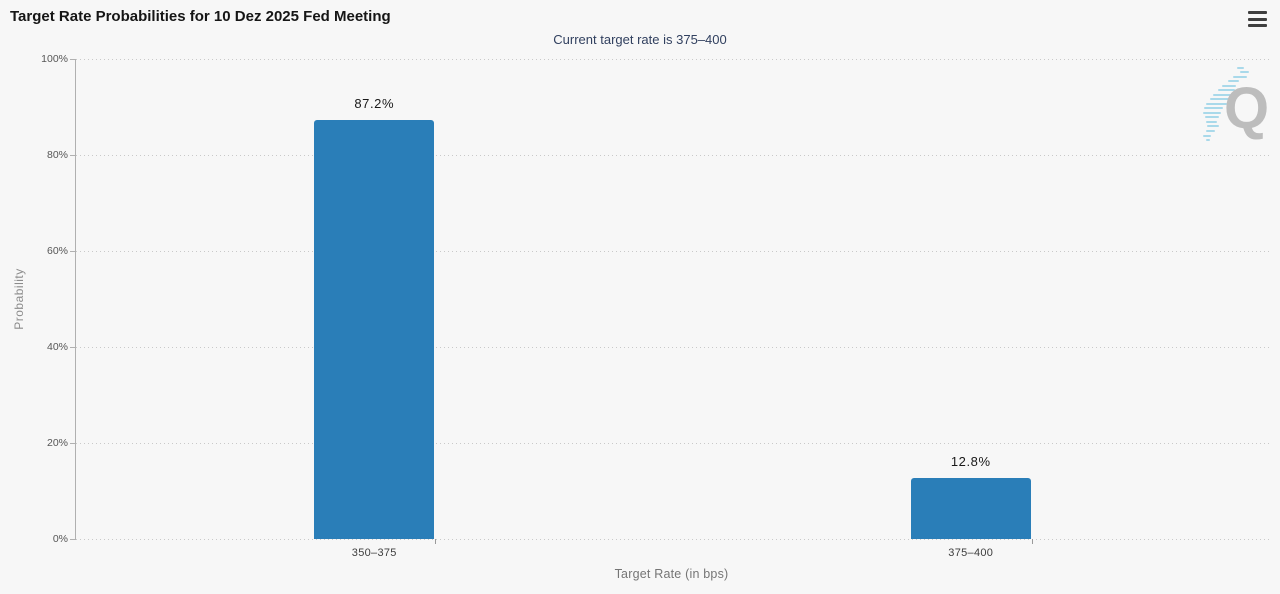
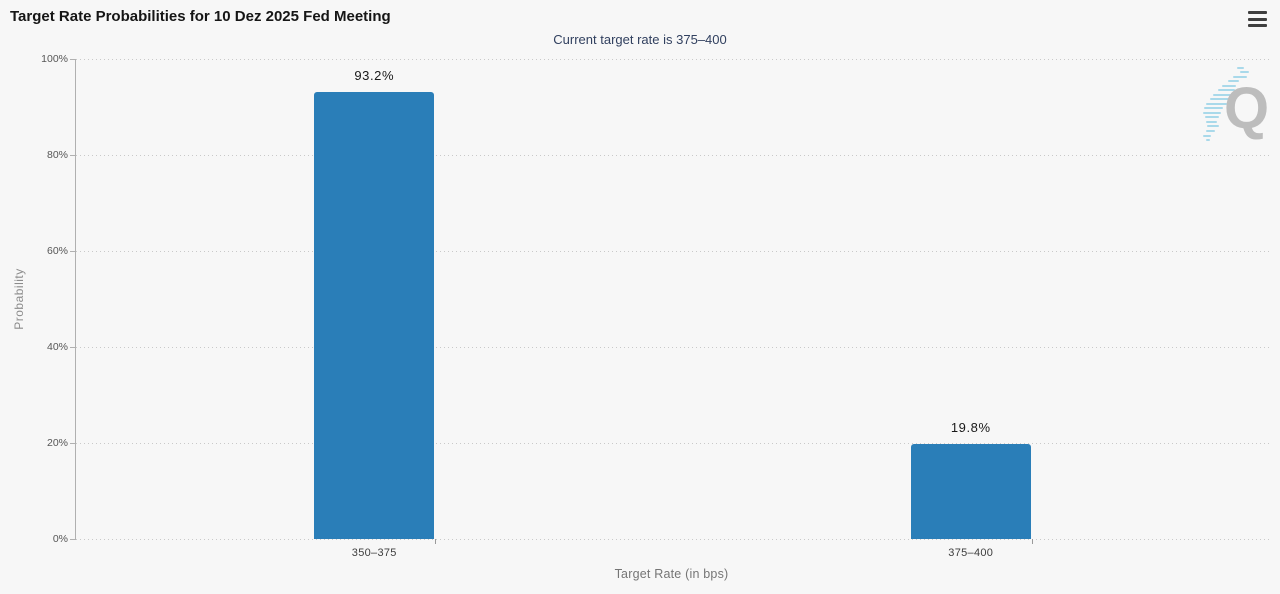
350–375: 87.2% -> 93.2%
375–400: 12.8% -> 19.8%
